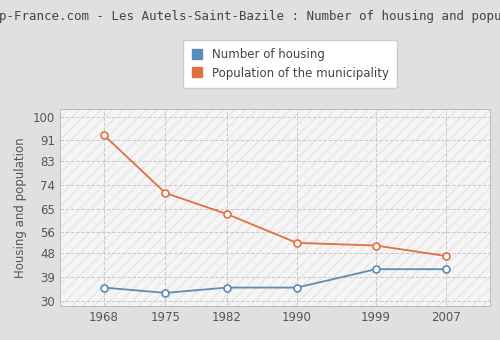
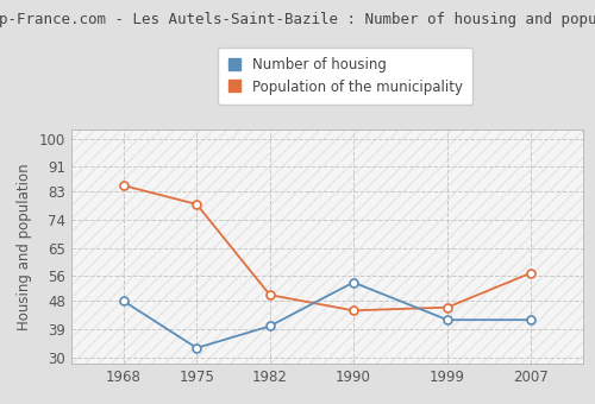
Number of housing/1968: 35 -> 48
Population of the municipality/1968: 93 -> 85
Population of the municipality/1975: 71 -> 79
Number of housing/1982: 35 -> 40
Population of the municipality/1982: 63 -> 50
Number of housing/1990: 35 -> 54
Population of the municipality/1990: 52 -> 45
Population of the municipality/1999: 51 -> 46
Population of the municipality/2007: 47 -> 57
